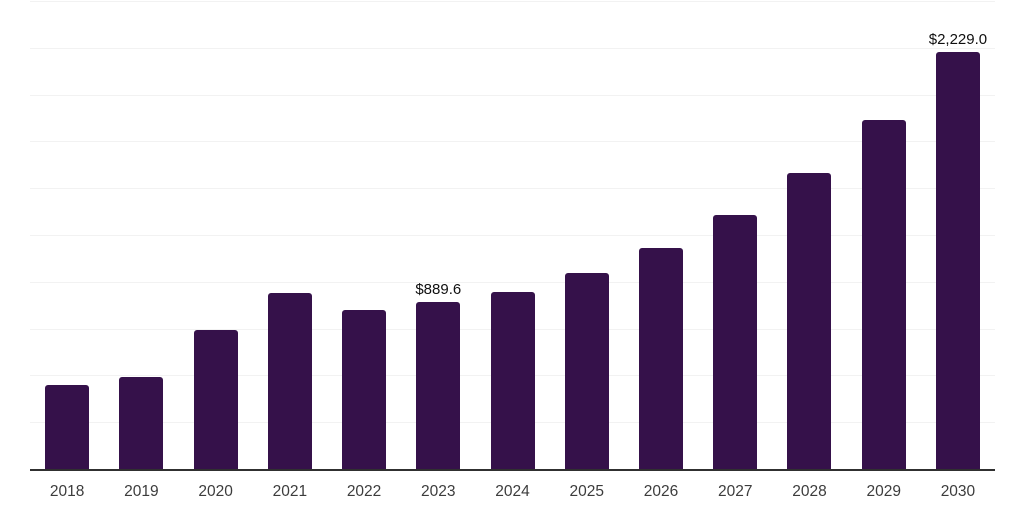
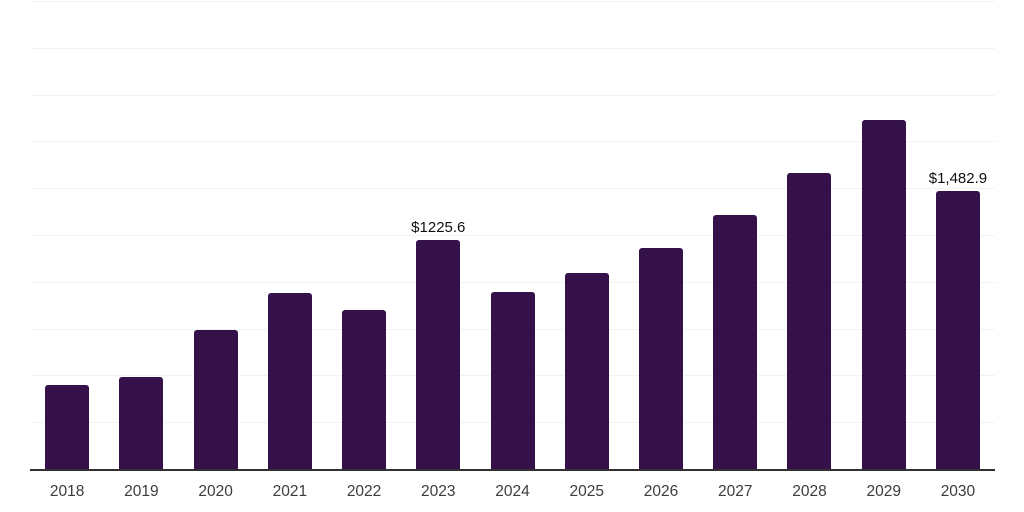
2023: $889.6 -> $1225.6
2030: $2,229.0 -> $1,482.9
